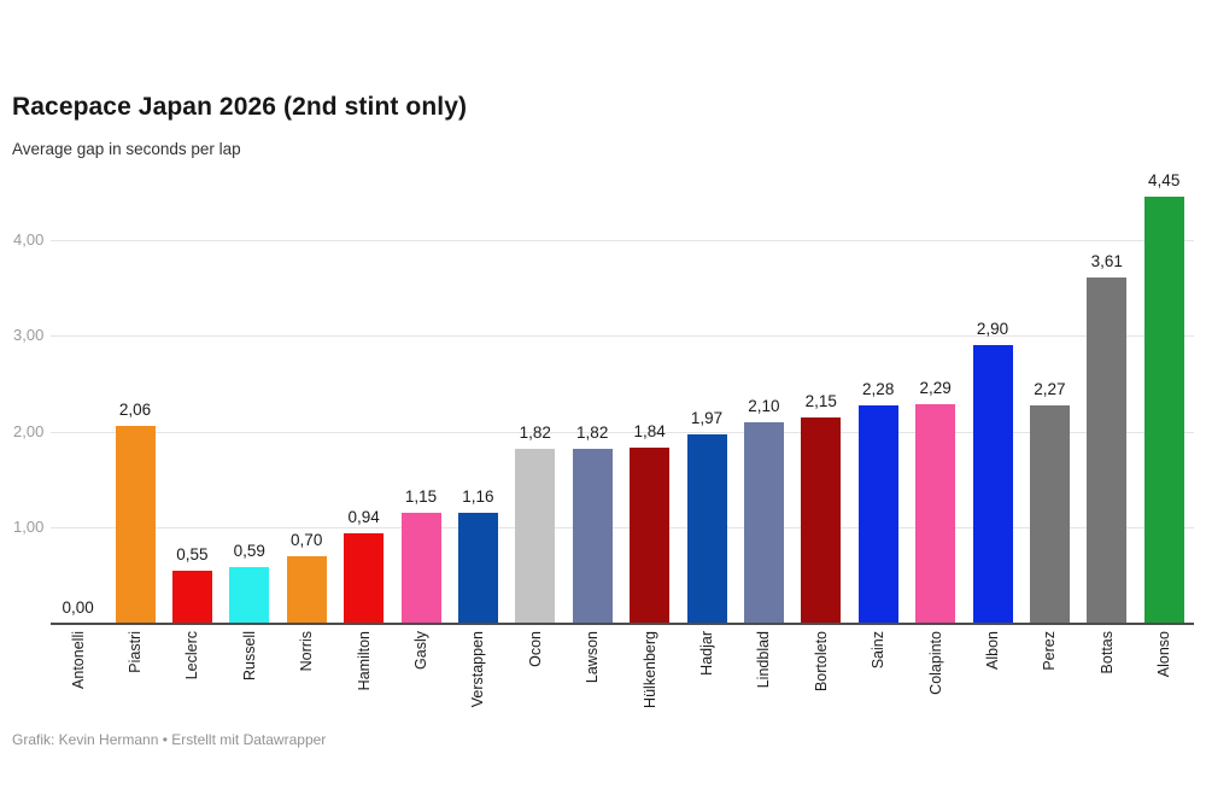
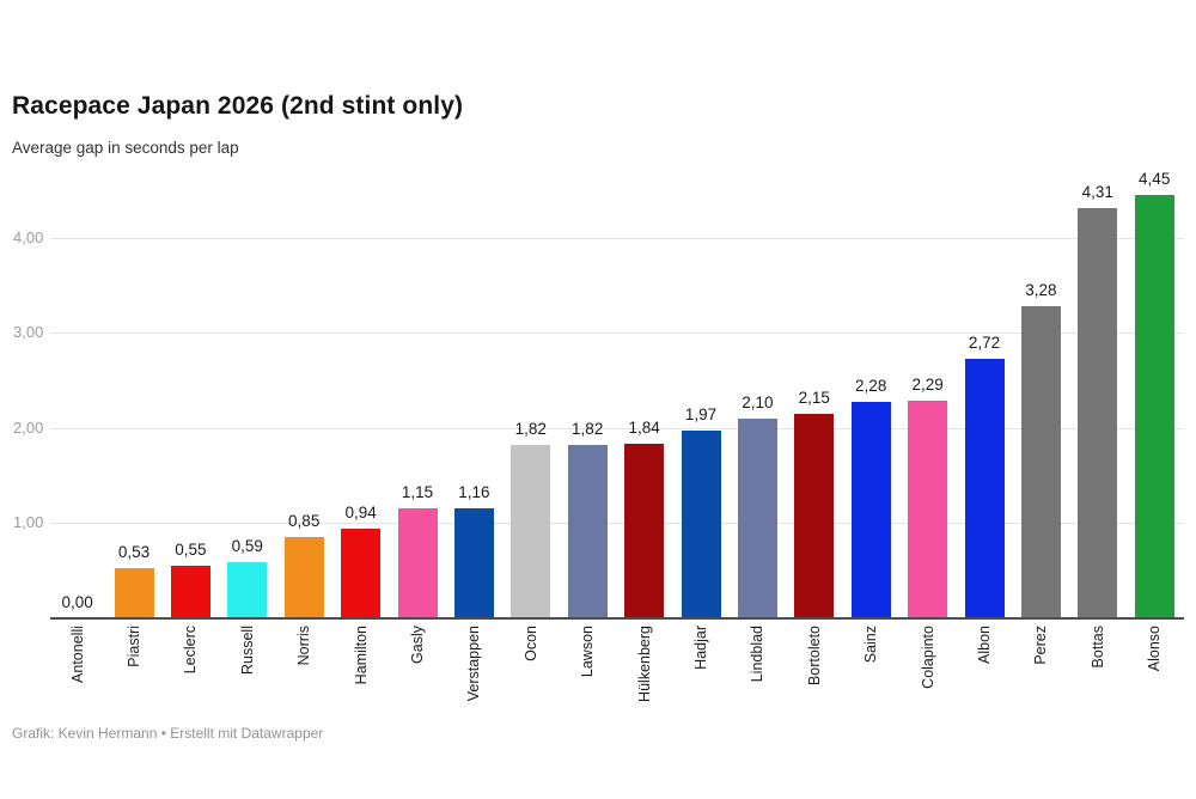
Piastri: 2,06 -> 0,53
Norris: 0,70 -> 0,85
Albon: 2,90 -> 2,72
Perez: 2,27 -> 3,28
Bottas: 3,61 -> 4,31
